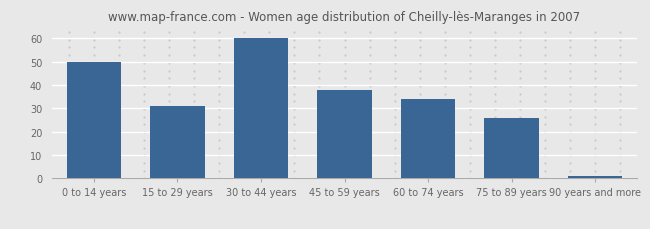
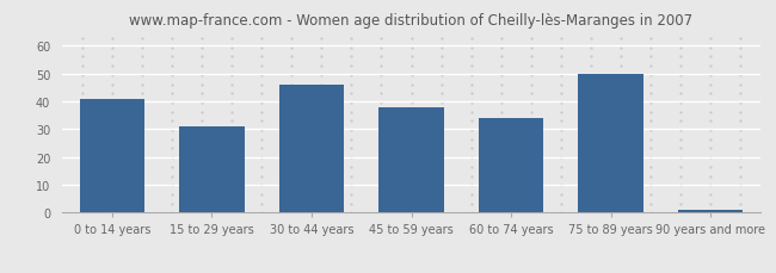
0 to 14 years: 50 -> 41
30 to 44 years: 60 -> 46
75 to 89 years: 26 -> 50
